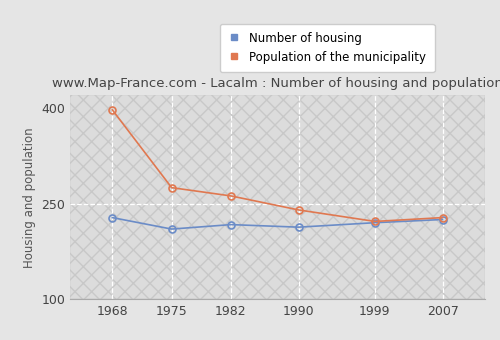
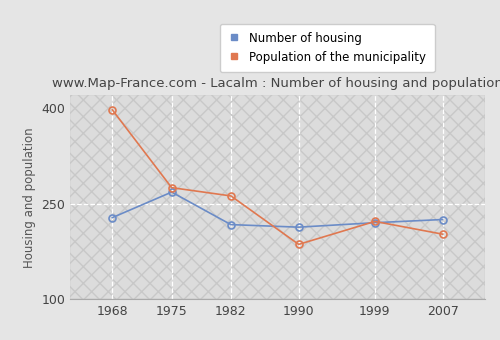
Number of housing/1975: 210 -> 268
Population of the municipality/1990: 240 -> 186
Population of the municipality/2007: 228 -> 202
